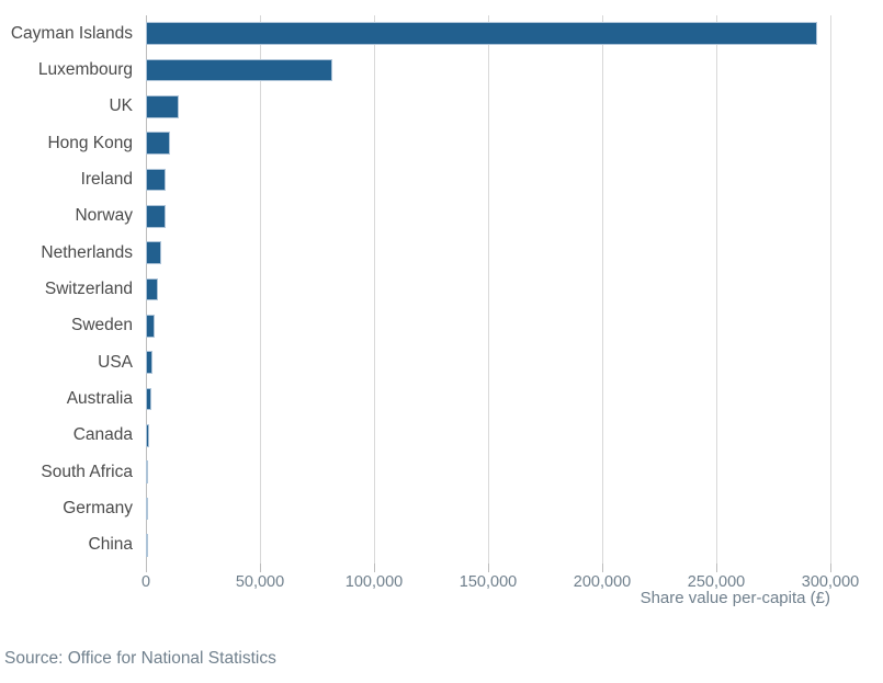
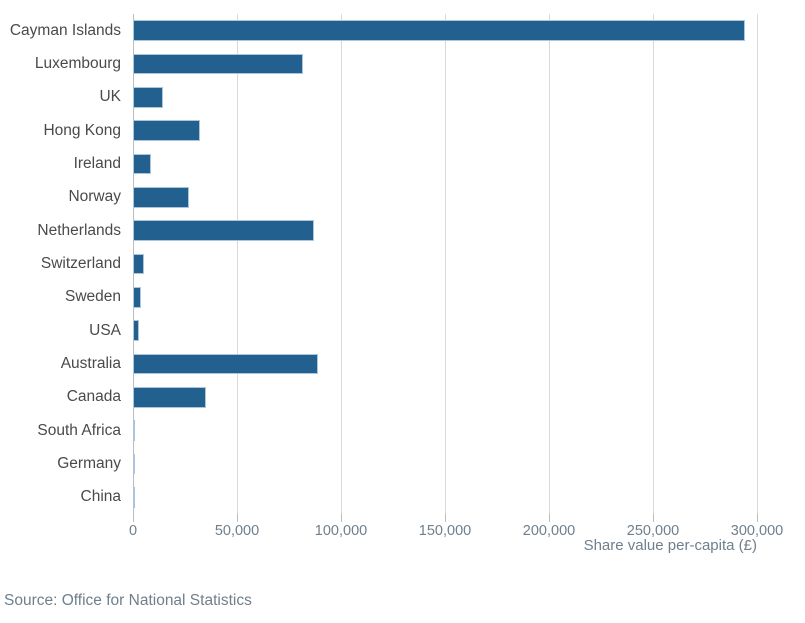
Hong Kong: 10000 -> 32000
Norway: 8000 -> 27000
Netherlands: 6000 -> 87000
Australia: 2000 -> 89000
Canada: 1000 -> 35000
